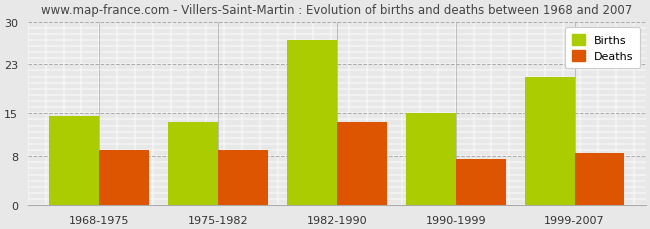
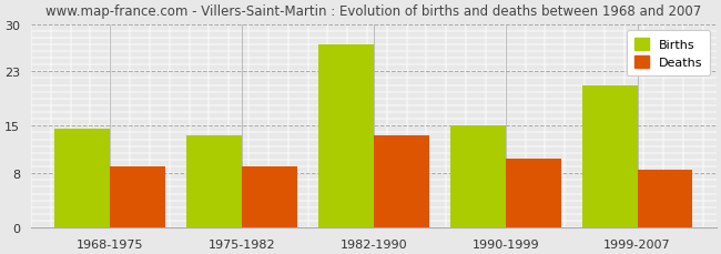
Deaths/1990-1999: 7.5 -> 10.2
